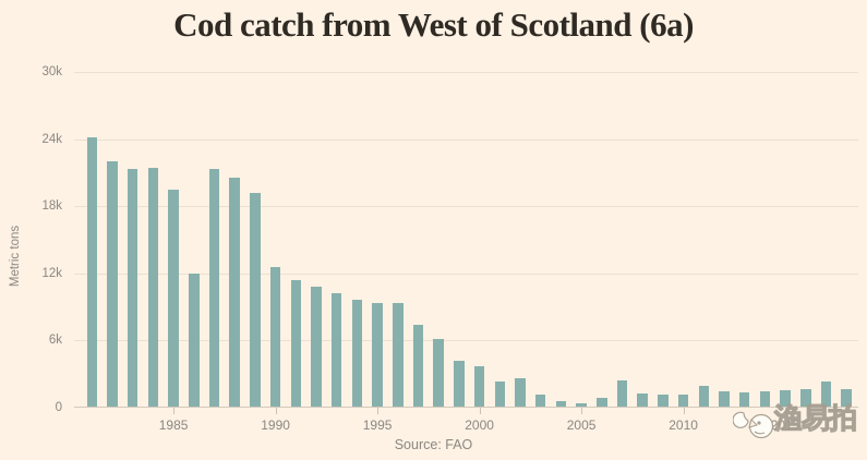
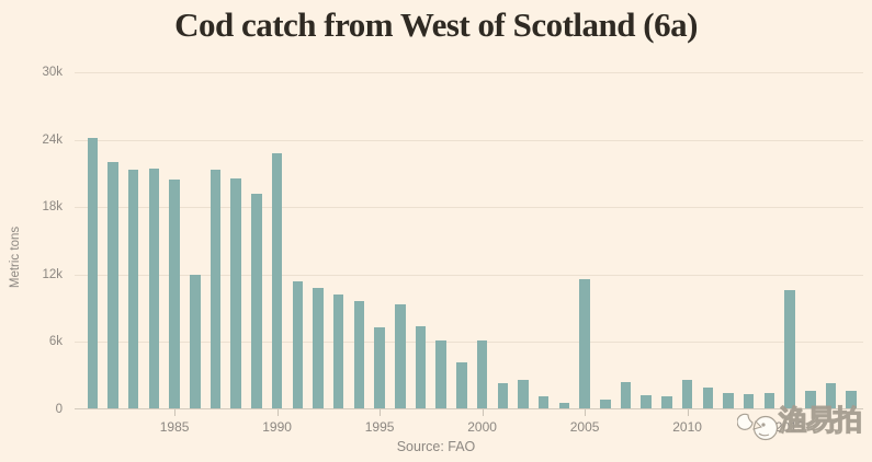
1985: 19.4k -> 20.4k
1990: 12.5k -> 22.7k
1995: 9.3k -> 7.2k
2000: 3.6k -> 6.0k
2005: 0.3k -> 11.5k
2010: 1.1k -> 2.5k
2015: 1.5k -> 10.5k
